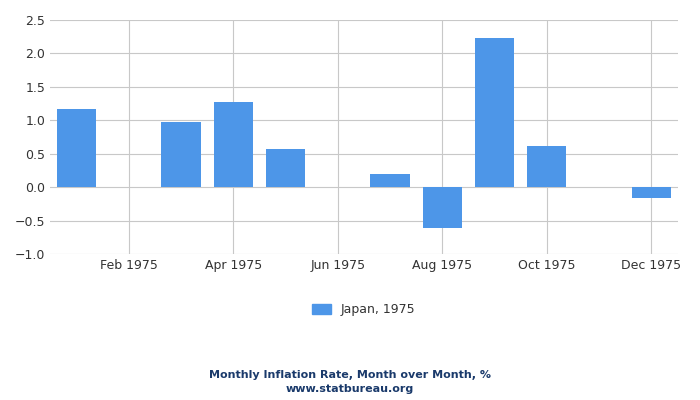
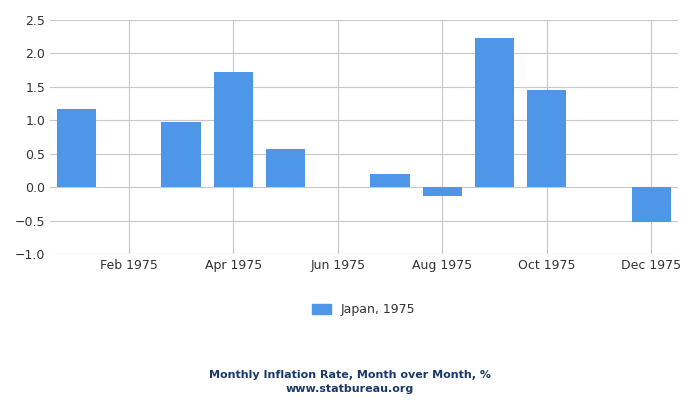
Apr 1975: 1.28 -> 1.72
Aug 1975: -0.60 -> -0.13
Oct 1975: 0.62 -> 1.45
Dec 1975: -0.16 -> -0.52
